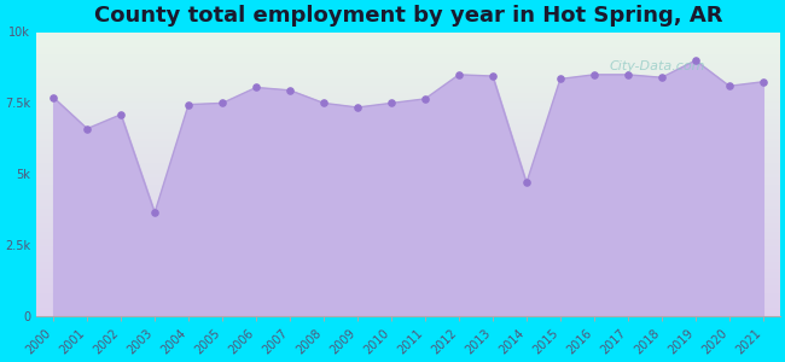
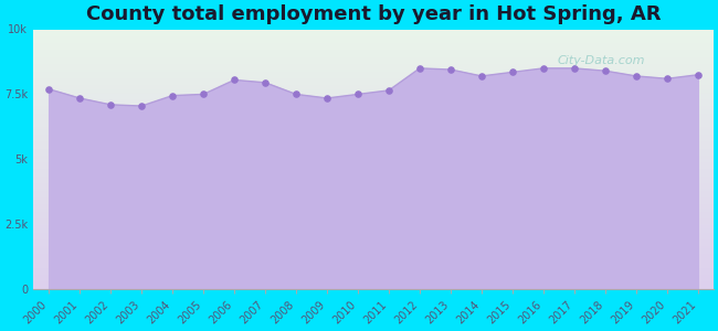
2001: 6.60k -> 7.35k
2003: 3.65k -> 7.05k
2014: 4.70k -> 8.20k
2019: 9.00k -> 8.20k
